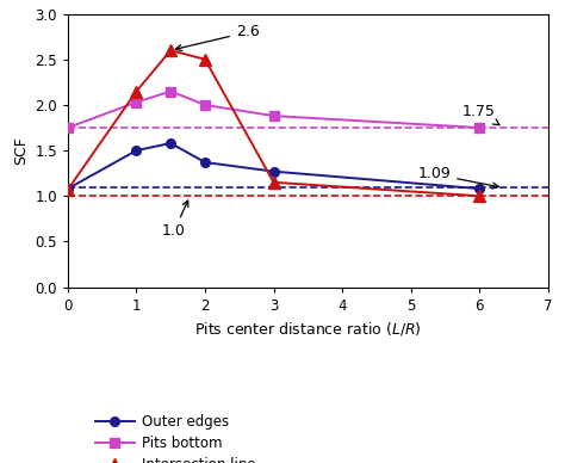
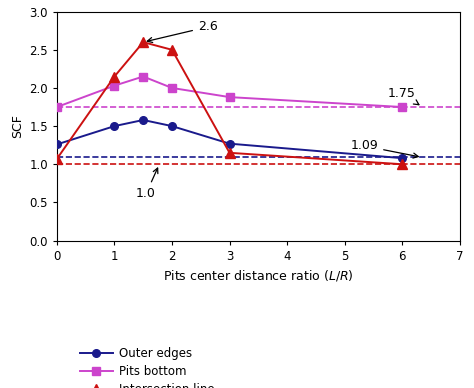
Outer edges/0: 1.08 -> 1.26
Outer edges/2: 1.37 -> 1.50
